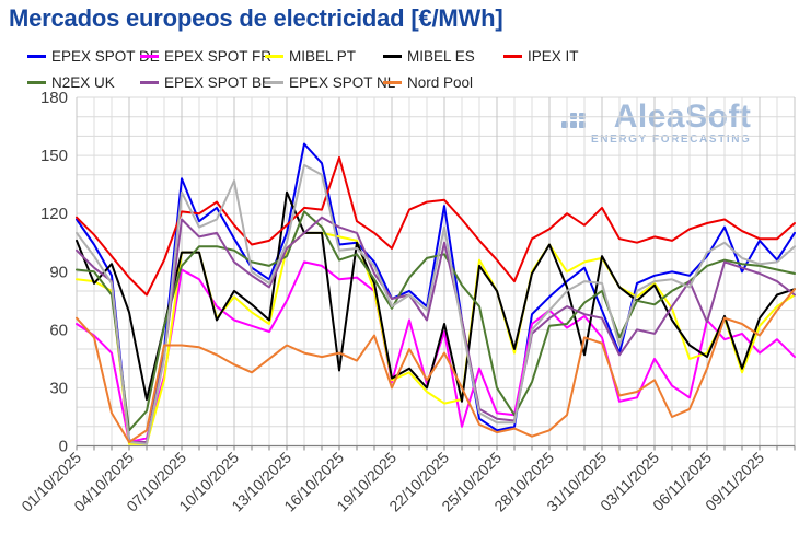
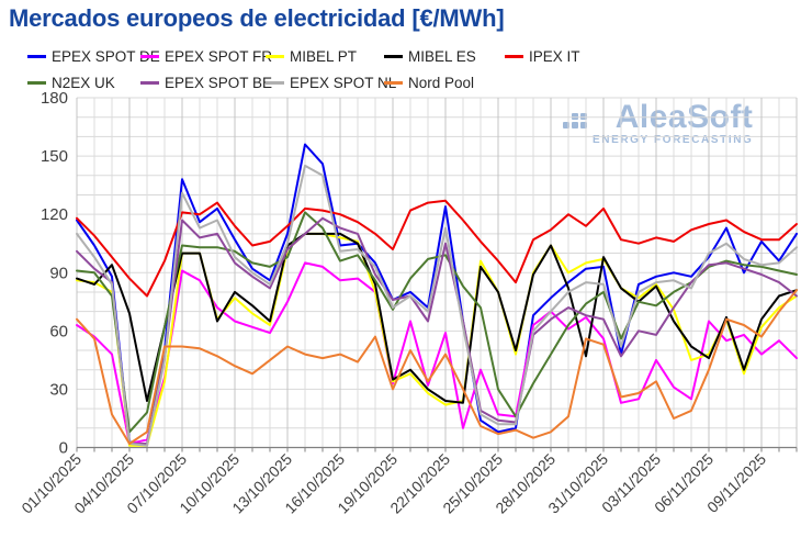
MIBEL ES/01/10/2025: 106 -> 87
N2EX UK/07/10/2025: 93 -> 104
EPEX SPOT NL/10/10/2025: 137 -> 98
MIBEL ES/13/10/2025: 131 -> 104
MIBEL ES/16/10/2025: 39 -> 110
IPEX IT/16/10/2025: 149 -> 120
MIBEL ES/22/10/2025: 63 -> 24
N2EX UK/28/10/2025: 62 -> 48
EPEX SPOT DE/31/10/2025: 70 -> 93
EPEX SPOT BE/06/11/2025: 64 -> 94
